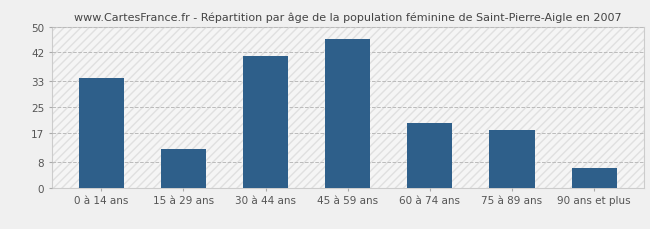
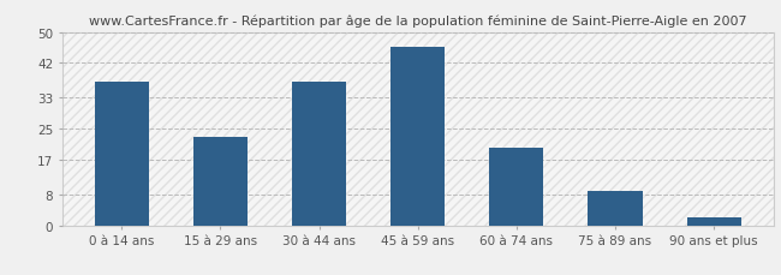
0 à 14 ans: 34 -> 37
15 à 29 ans: 12 -> 23
30 à 44 ans: 41 -> 37
75 à 89 ans: 18 -> 9
90 ans et plus: 6 -> 2
